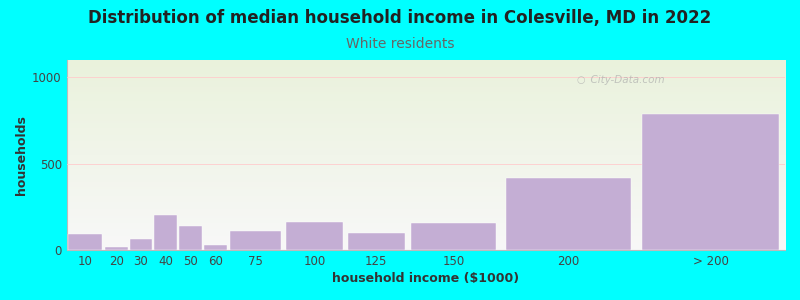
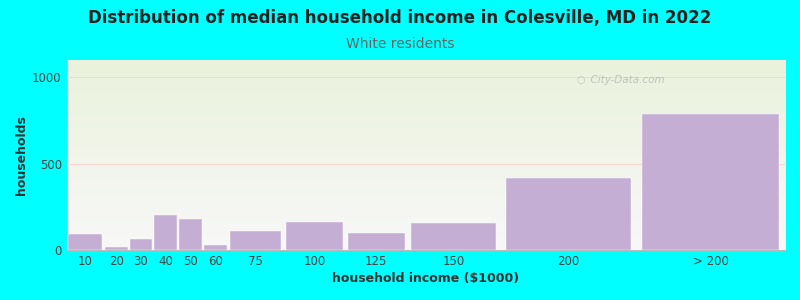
50: 140 -> 180
